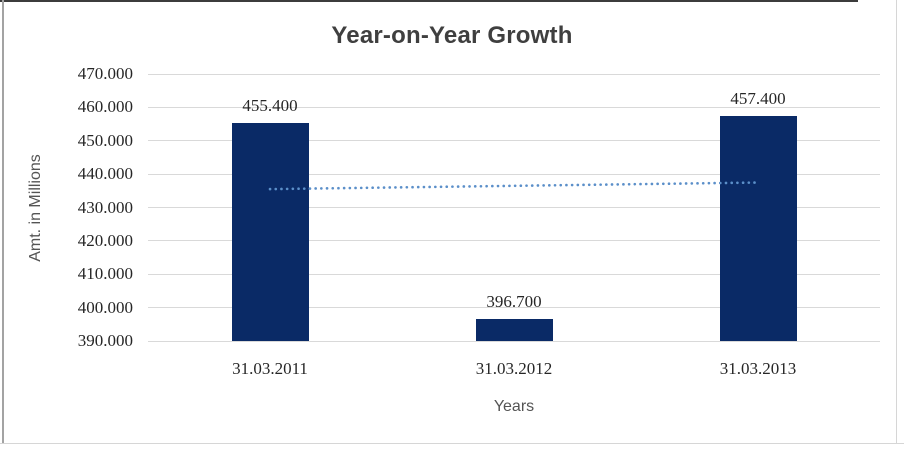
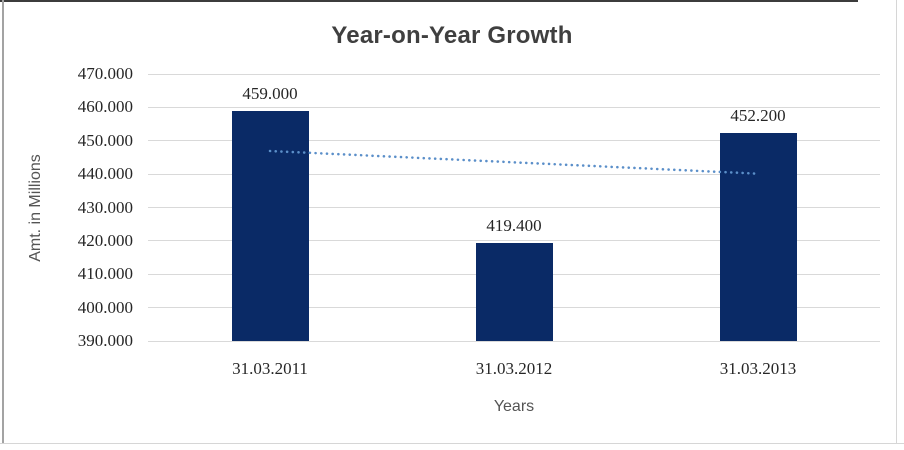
31.03.2011: 455.400 -> 459.000
31.03.2012: 396.700 -> 419.400
31.03.2013: 457.400 -> 452.200
